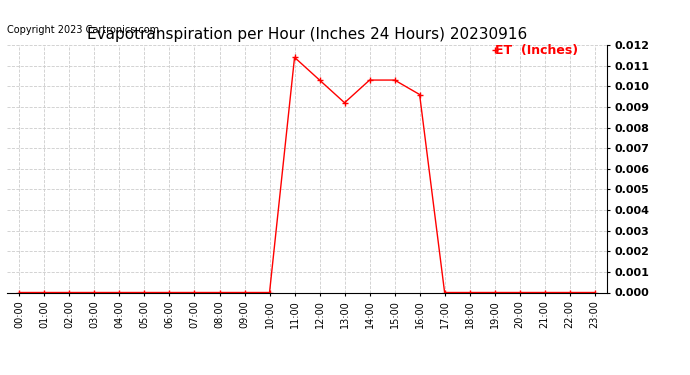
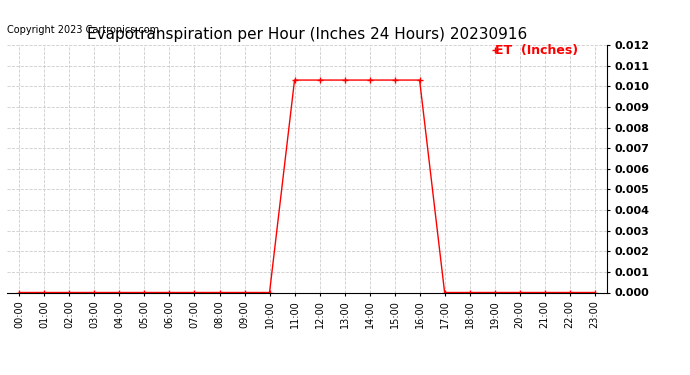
11:00: 0.0114 -> 0.0103
13:00: 0.0092 -> 0.0103
16:00: 0.0096 -> 0.0103
